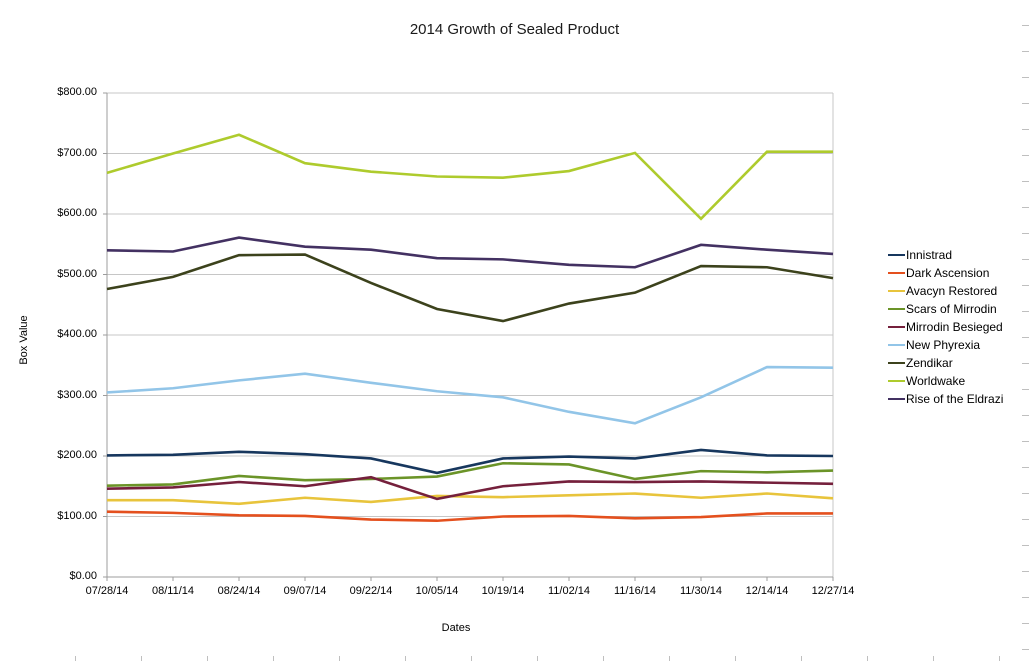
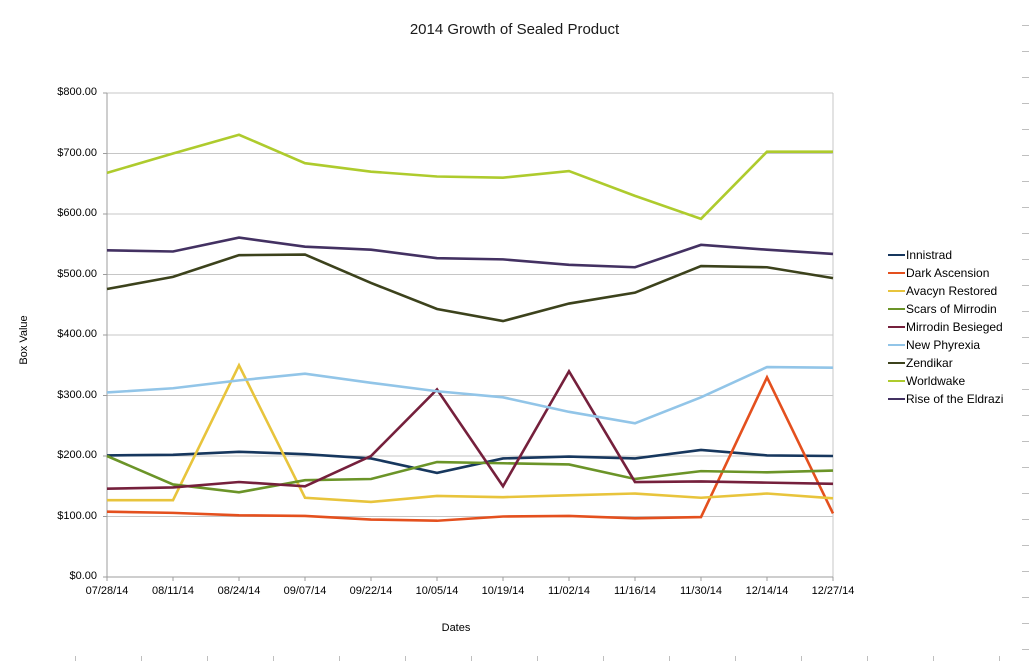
Scars of Mirrodin/07/28/14: $150 -> $200
Avacyn Restored/08/24/14: $120 -> $350
Scars of Mirrodin/08/24/14: $170 -> $140
Mirrodin Besieged/09/22/14: $160 -> $200
Scars of Mirrodin/10/05/14: $170 -> $190
Mirrodin Besieged/10/05/14: $130 -> $310
Mirrodin Besieged/11/02/14: $160 -> $340
Worldwake/11/16/14: $700 -> $630
Dark Ascension/12/14/14: $100 -> $330
